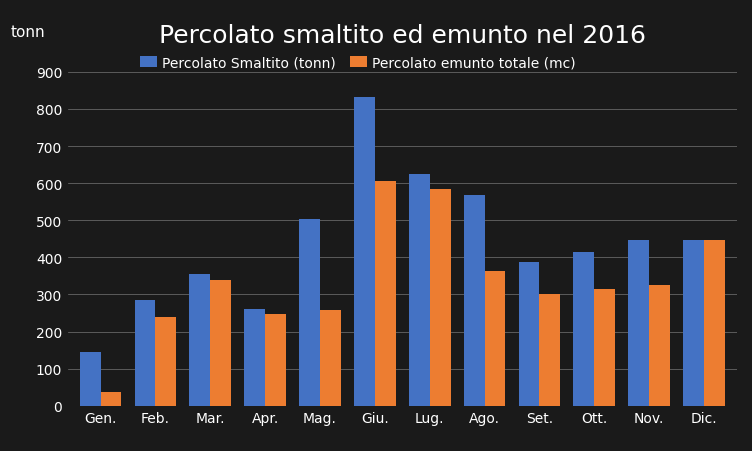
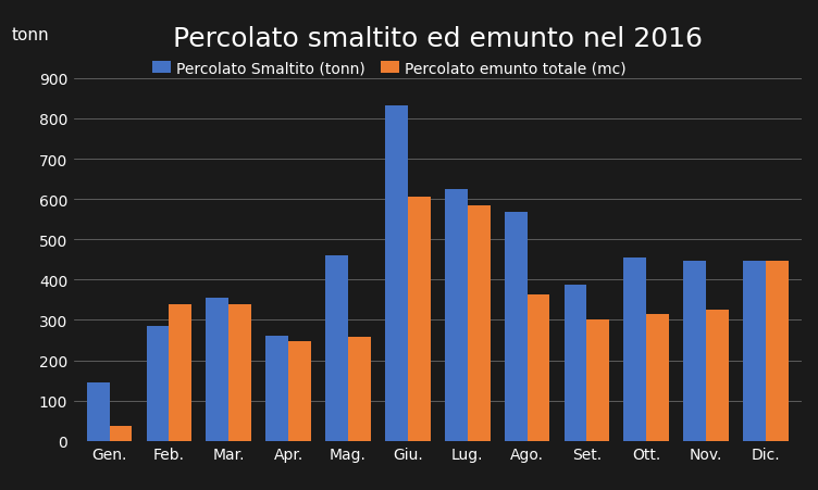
Percolato emunto totale (mc)/Feb.: 238 -> 340
Percolato Smaltito (tonn)/Mag.: 503 -> 460
Percolato Smaltito (tonn)/Ott.: 415 -> 455
